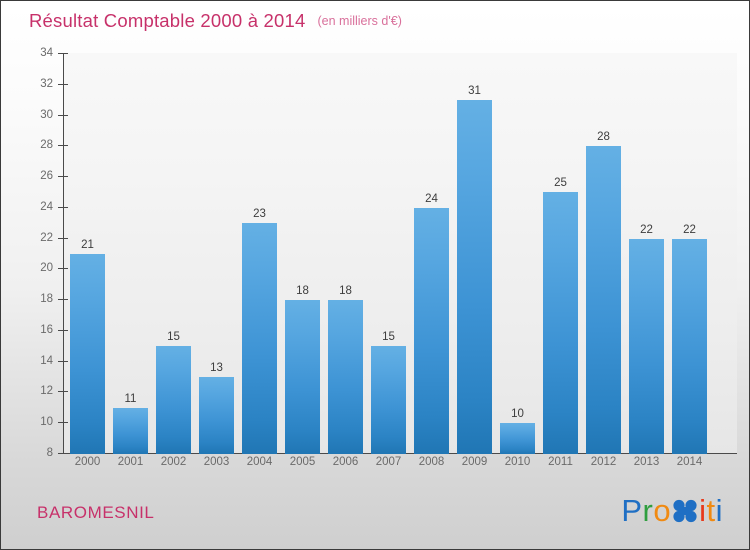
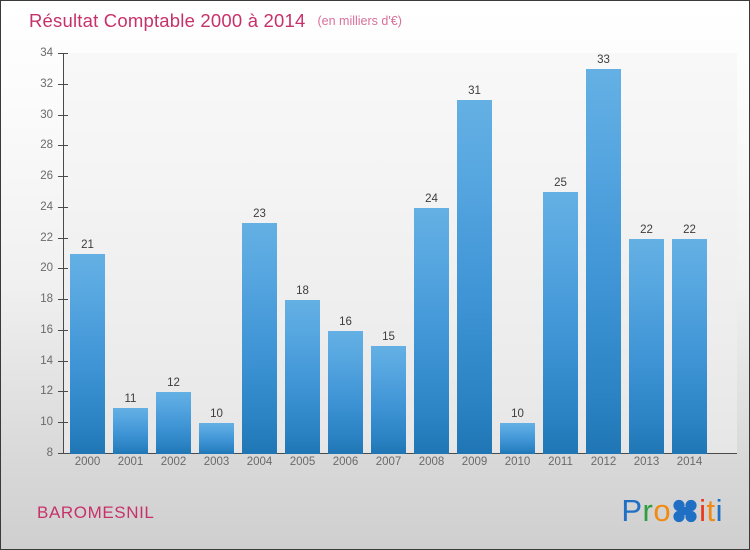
2002: 15 -> 12
2003: 13 -> 10
2006: 18 -> 16
2012: 28 -> 33
